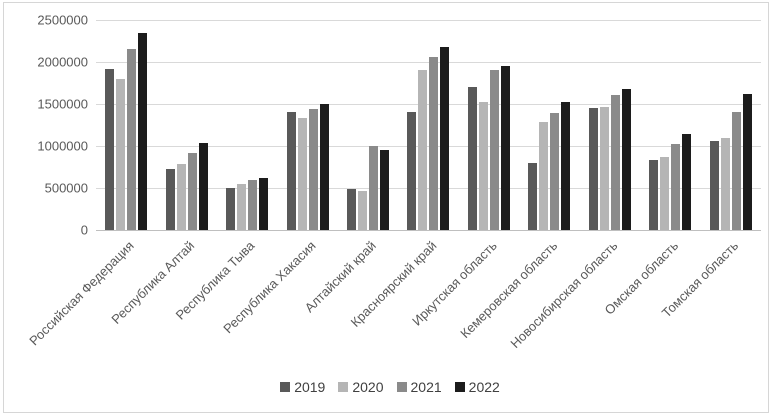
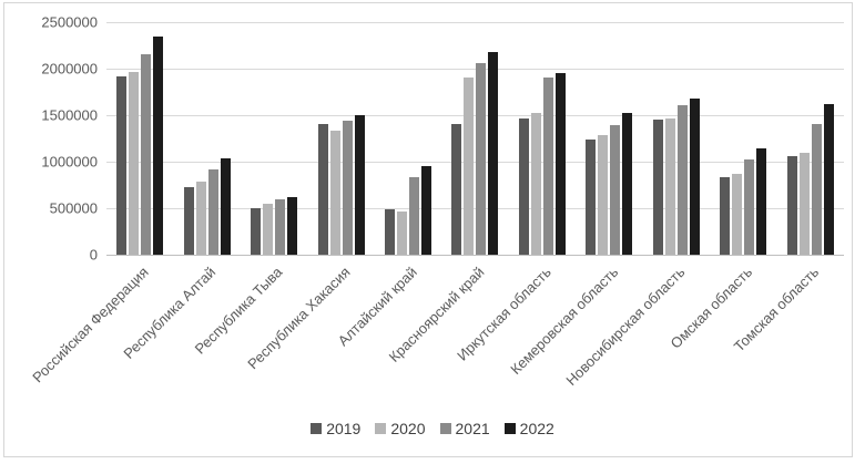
2020/Российская Федерация: 1800000 -> 2000000
2021/Алтайский край: 1000000 -> 800000
2019/Иркутская область: 1700000 -> 1500000
2019/Кемеровская область: 800000 -> 1200000
